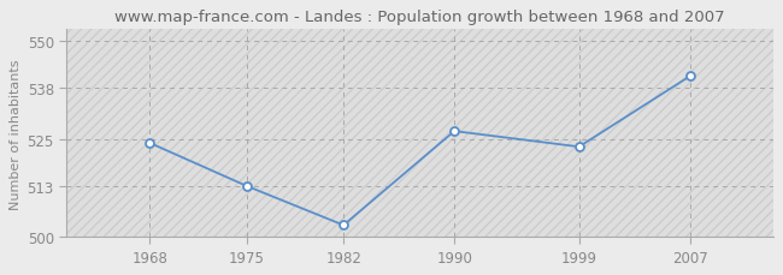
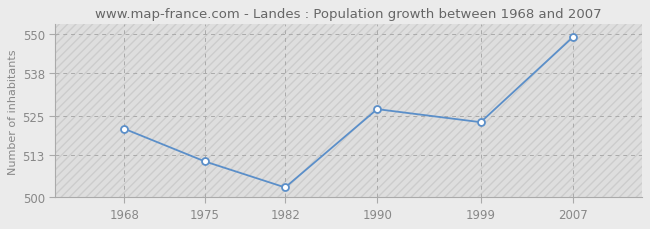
1968: 524 -> 521
1975: 513 -> 511
2007: 541 -> 549
